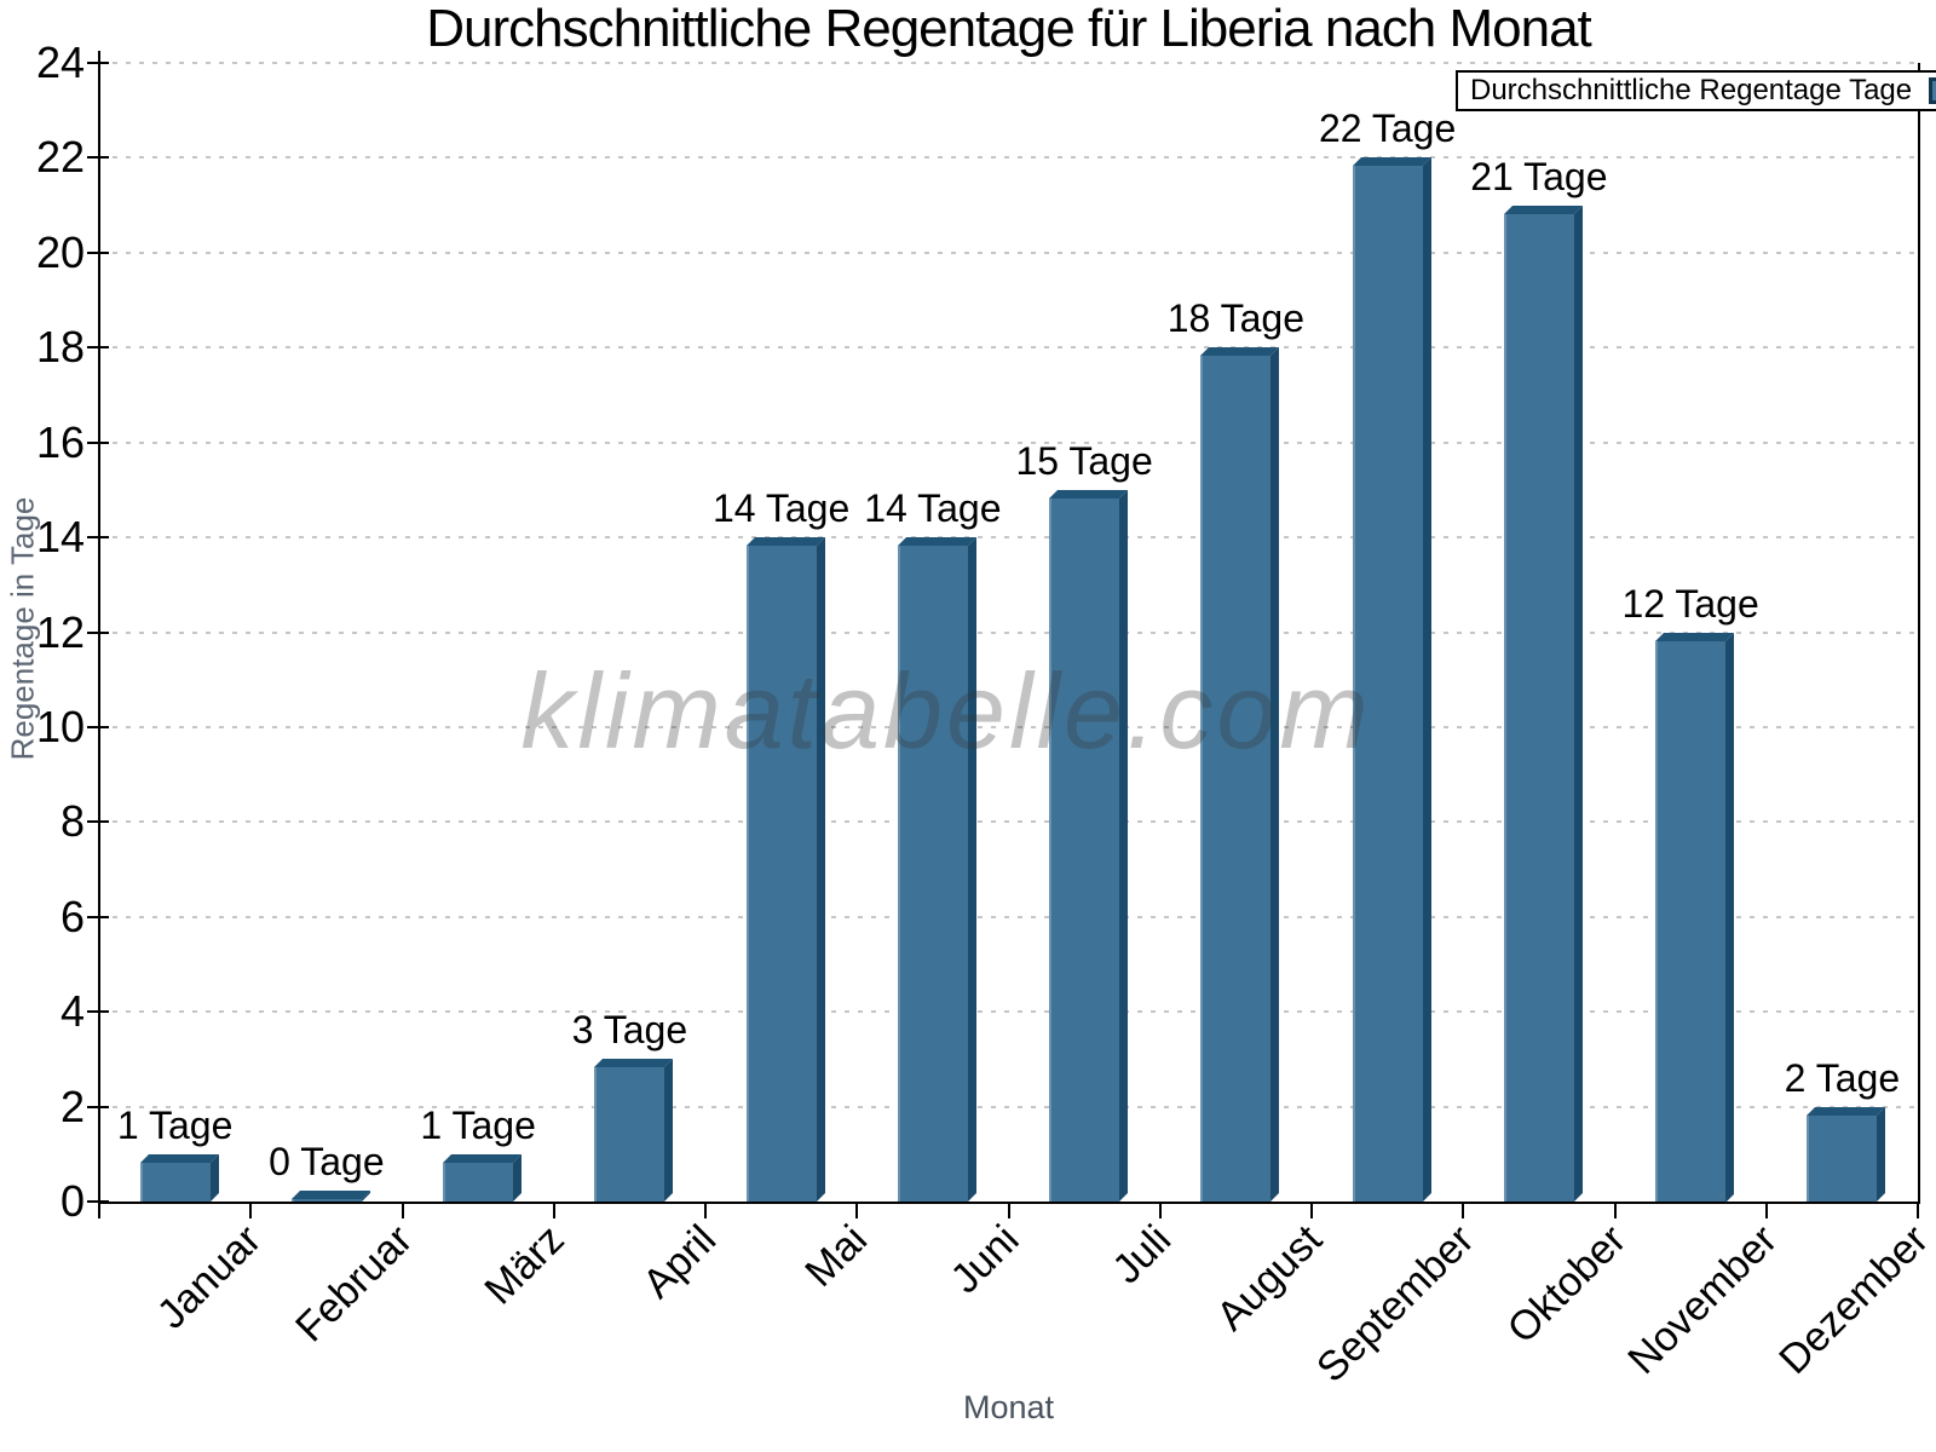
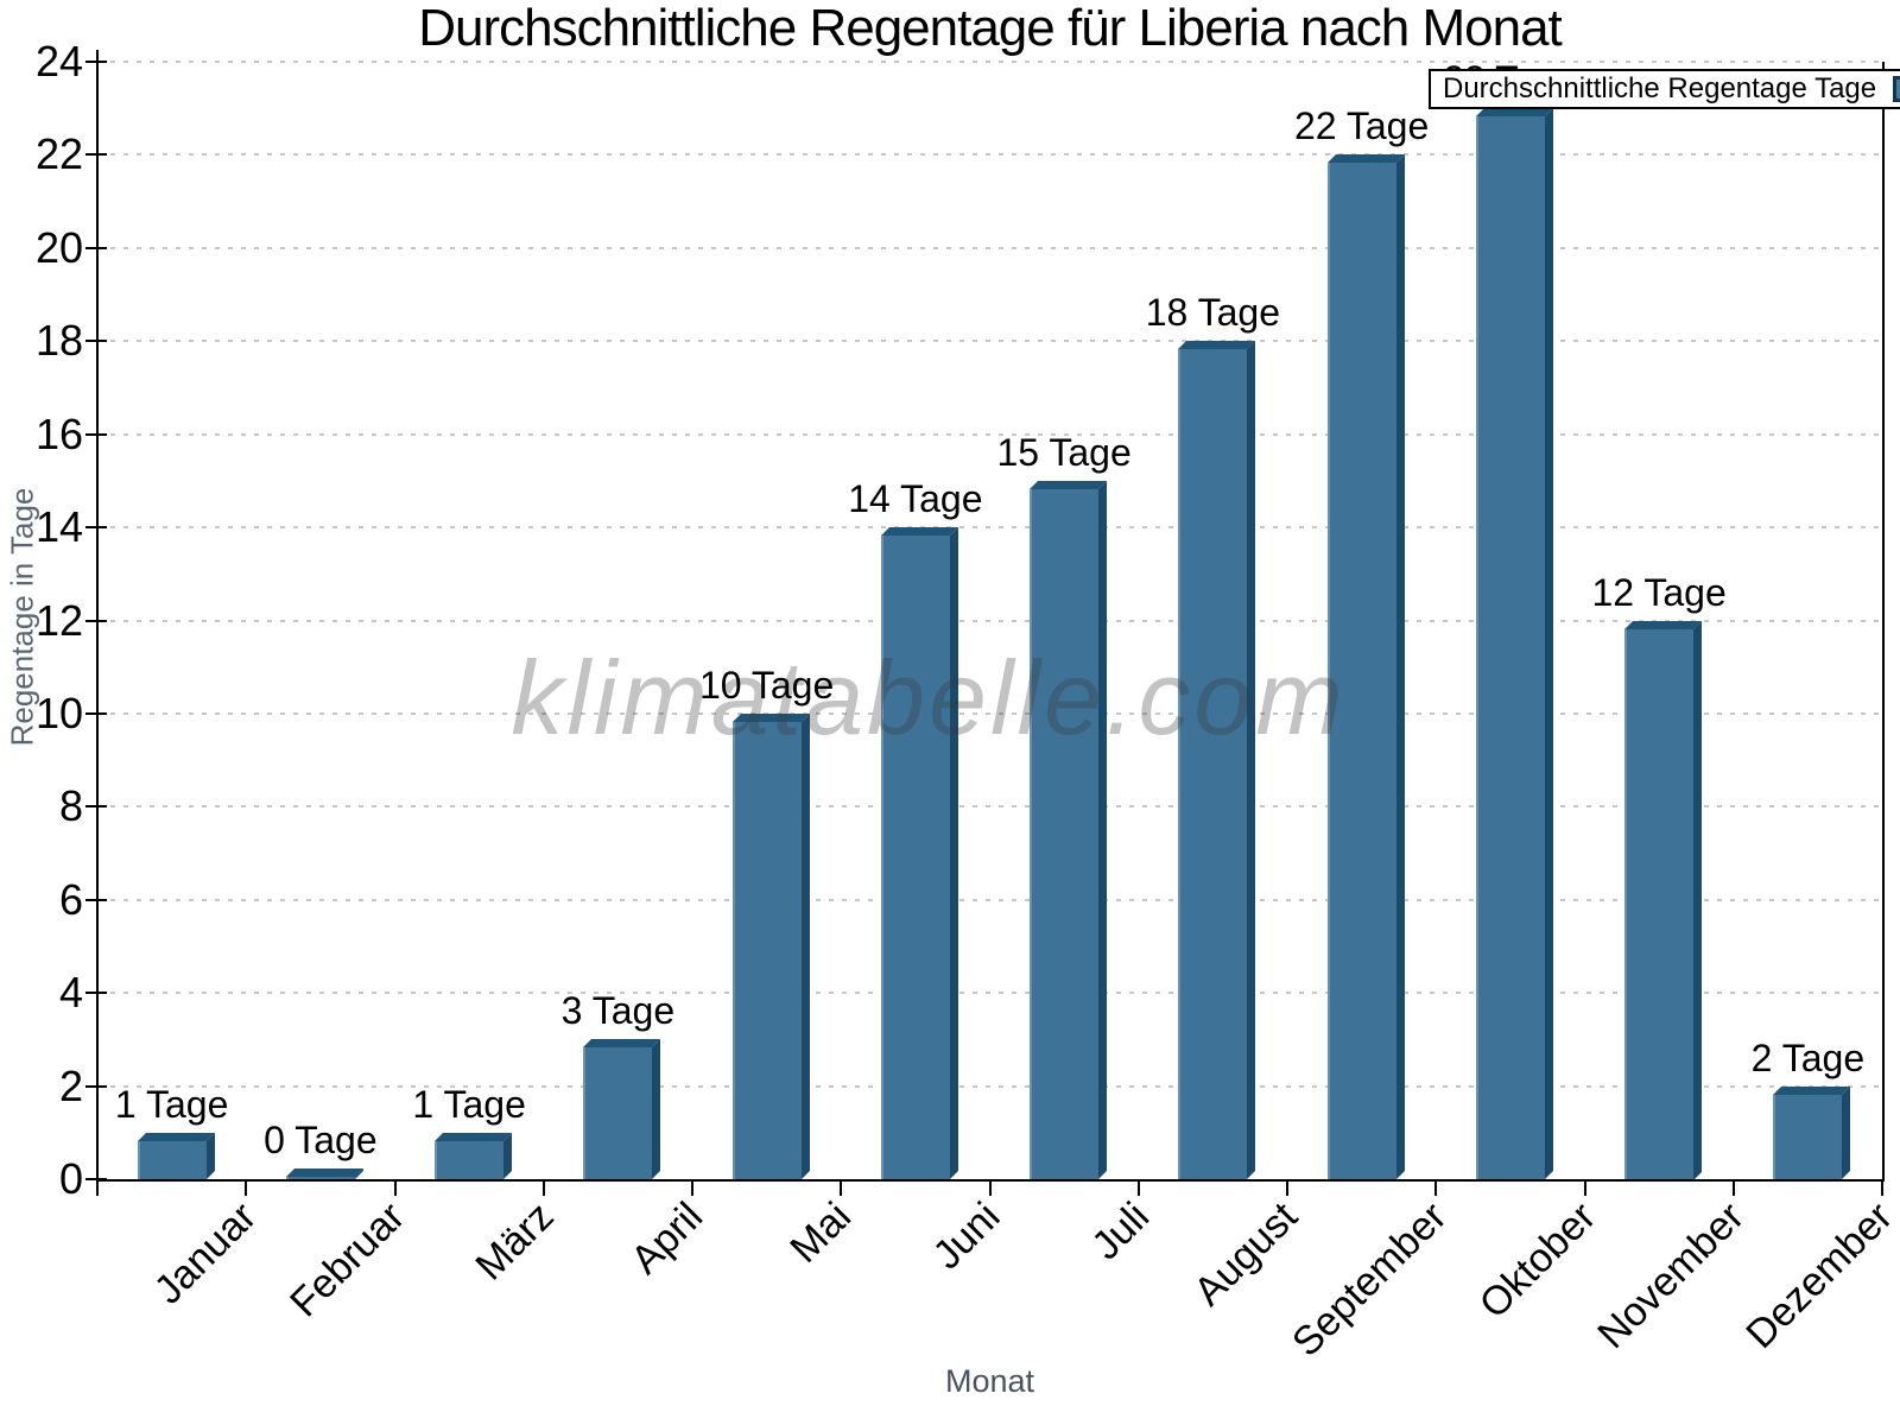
Mai: 14 -> 10
Oktober: 21 -> 23
